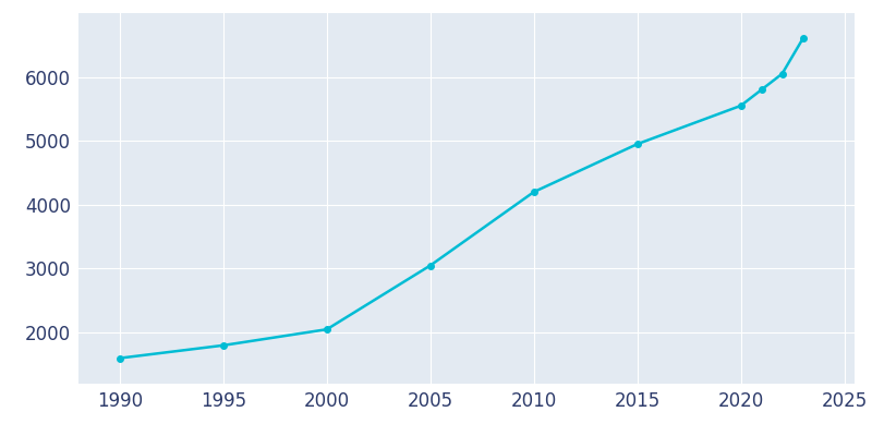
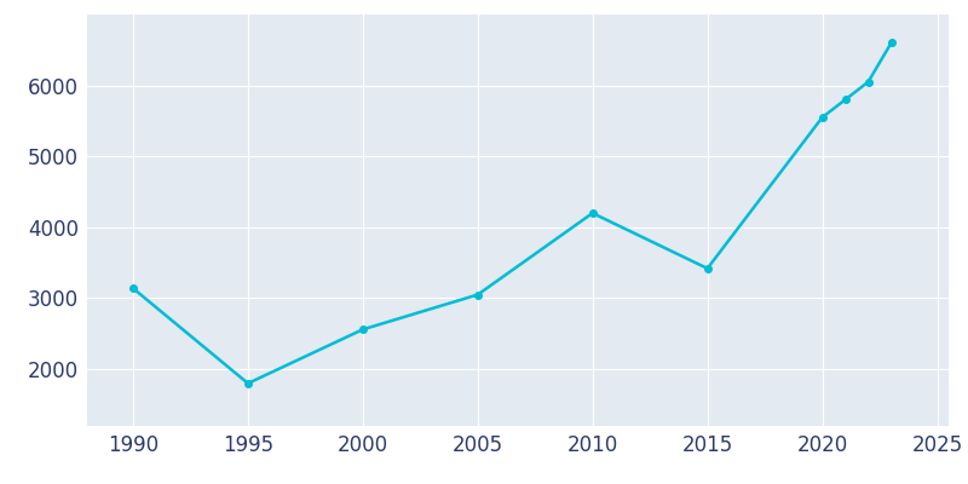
1990: 1600 -> 3140
2000: 2050 -> 2560
2015: 4950 -> 3420
